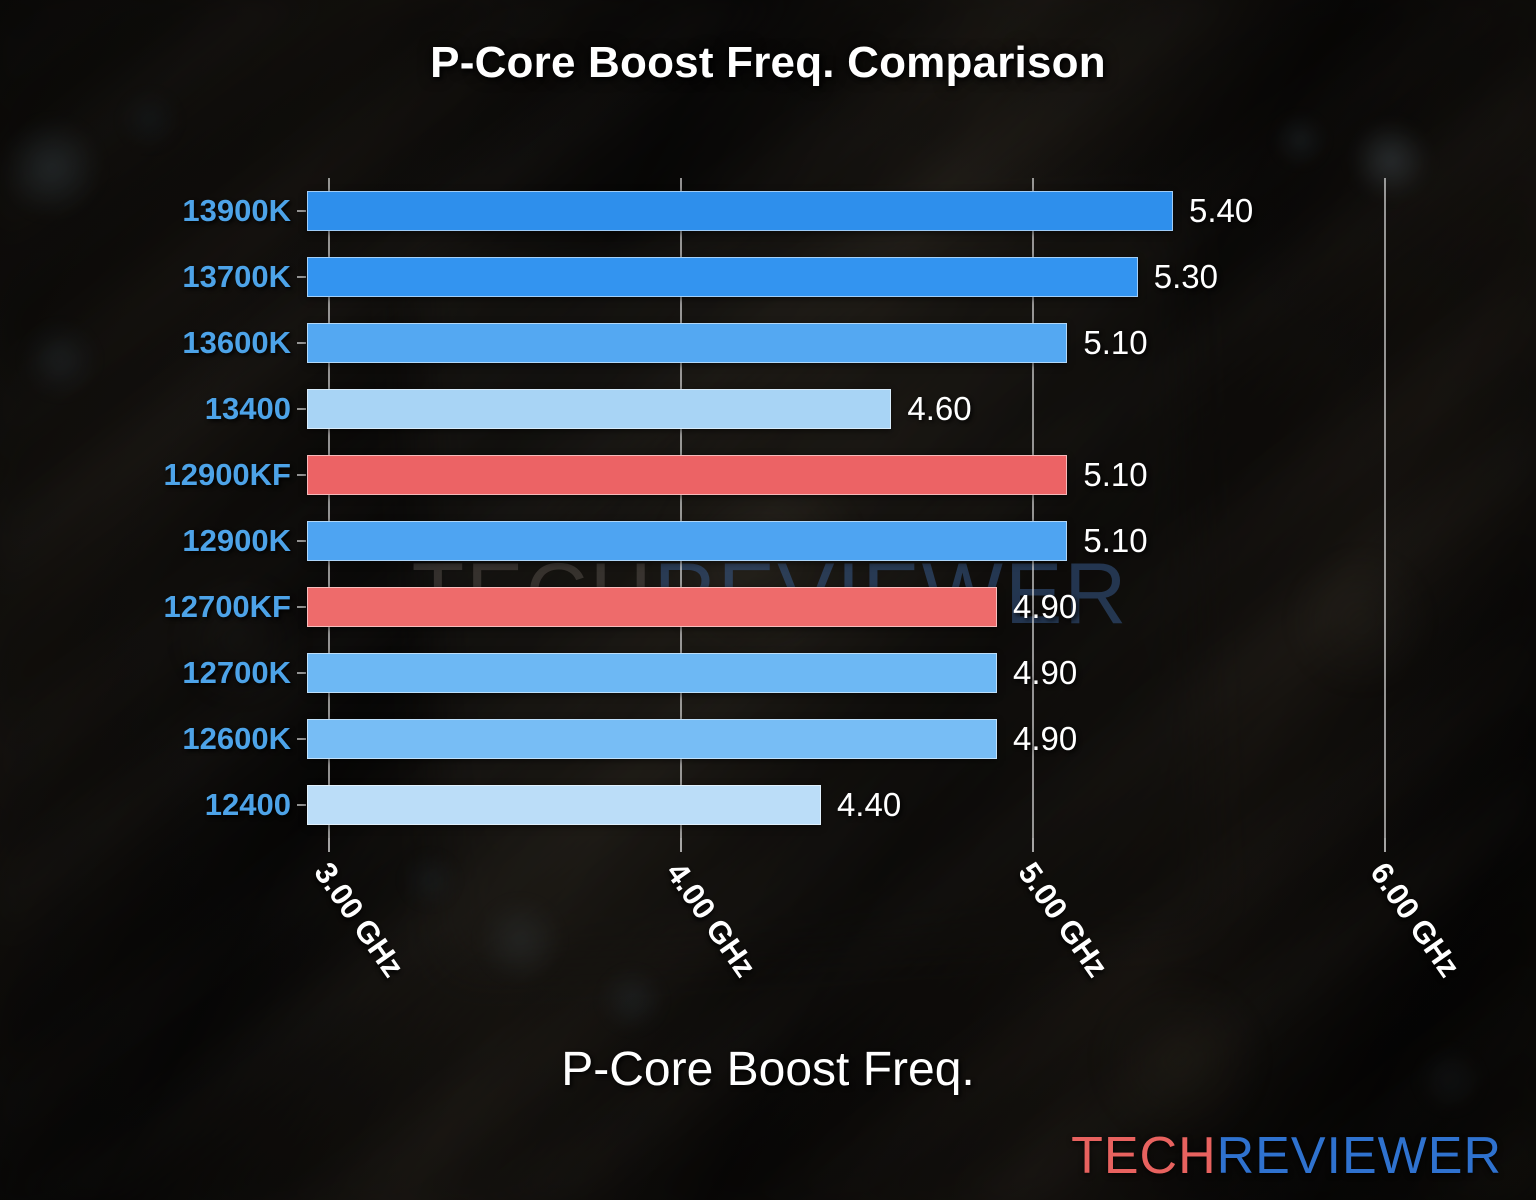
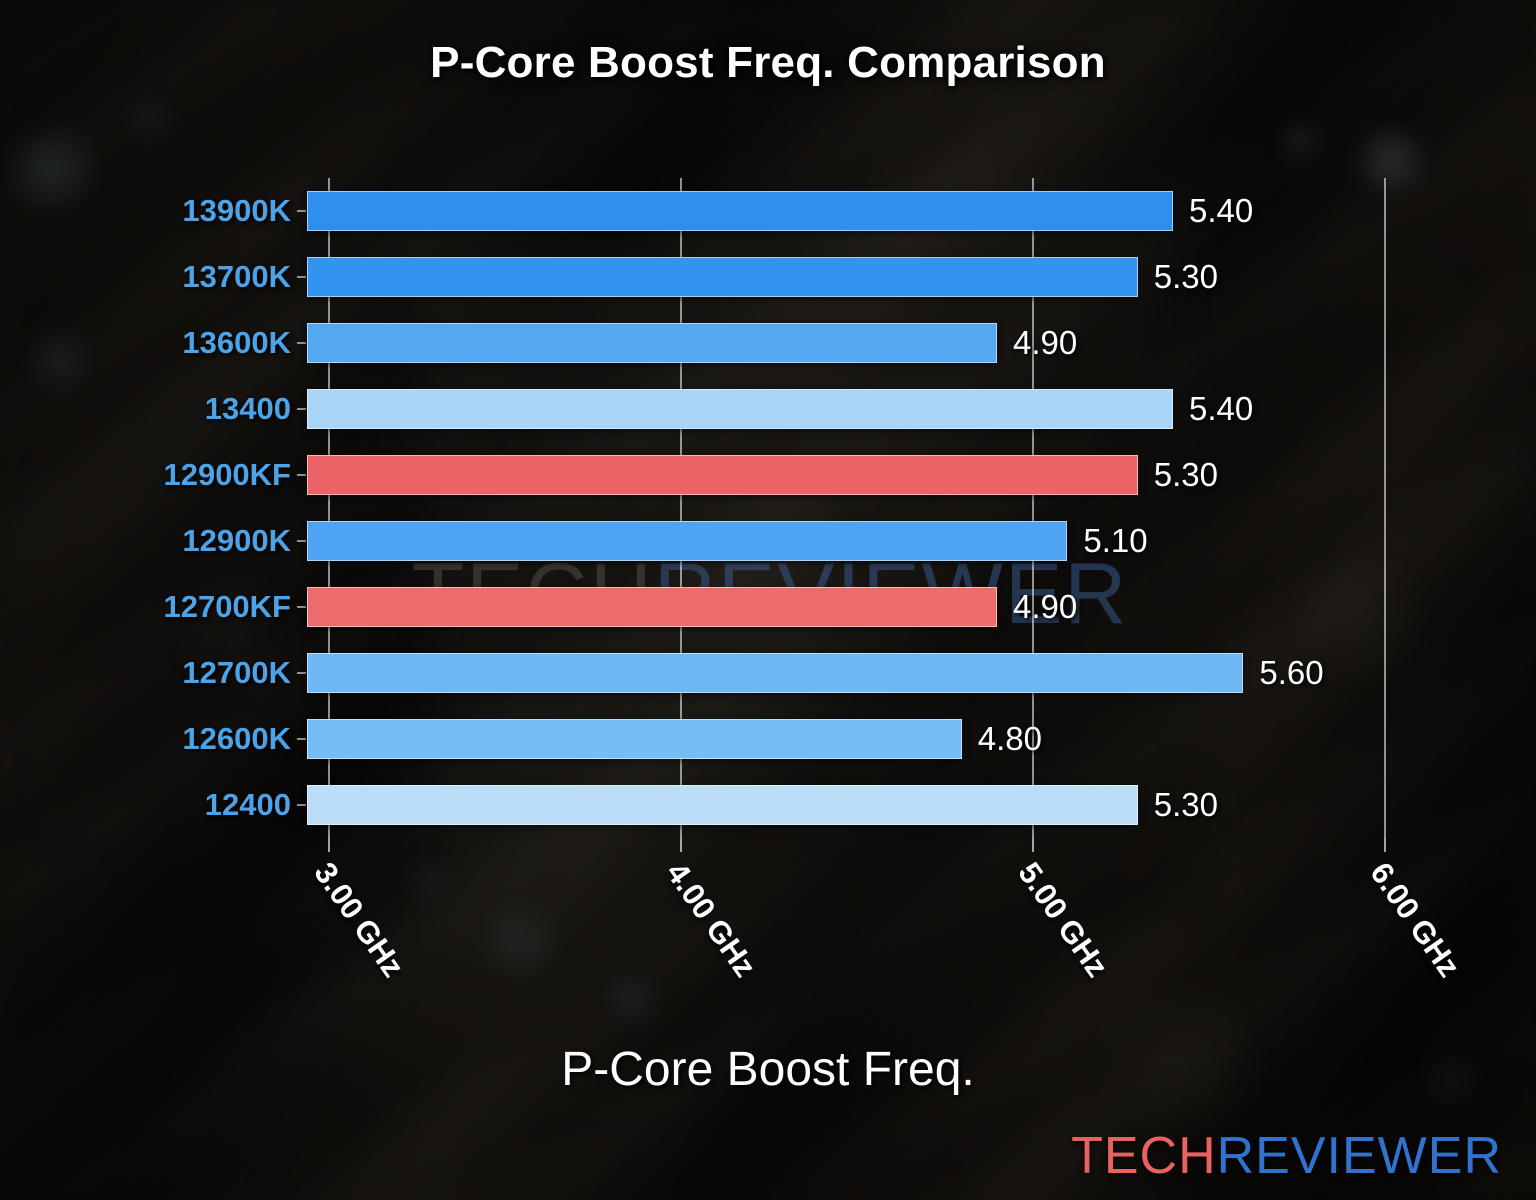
13600K: 5.10 -> 4.90
13400: 4.60 -> 5.40
12900KF: 5.10 -> 5.30
12700K: 4.90 -> 5.60
12600K: 4.90 -> 4.80
12400: 4.40 -> 5.30
